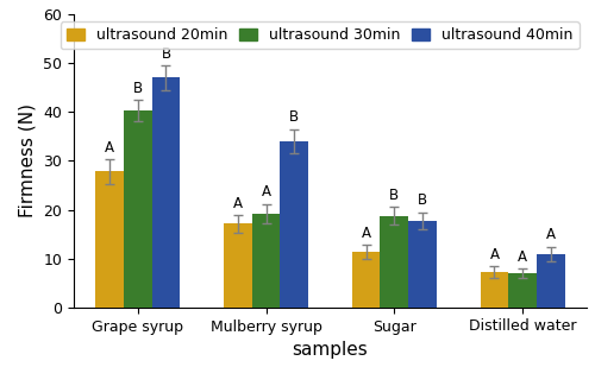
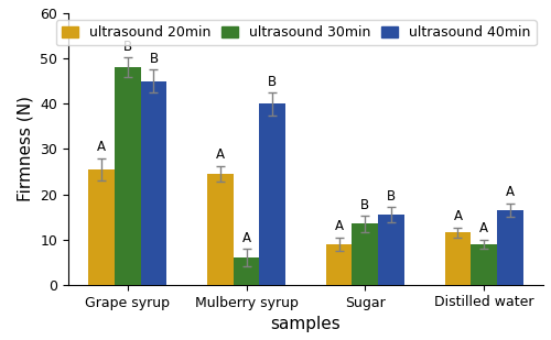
ultrasound 20min/Grape syrup: 27.8 -> 25.5
ultrasound 30min/Grape syrup: 40.2 -> 48.0
ultrasound 40min/Grape syrup: 47.0 -> 45.0
ultrasound 20min/Mulberry syrup: 17.1 -> 24.5
ultrasound 30min/Mulberry syrup: 19.2 -> 6.0
ultrasound 40min/Mulberry syrup: 34.0 -> 40.0
ultrasound 20min/Sugar: 11.3 -> 9.0
ultrasound 30min/Sugar: 18.7 -> 13.5
ultrasound 40min/Sugar: 17.8 -> 15.5
ultrasound 20min/Distilled water: 7.3 -> 11.5
ultrasound 30min/Distilled water: 7.0 -> 9.0
ultrasound 40min/Distilled water: 10.9 -> 16.5
